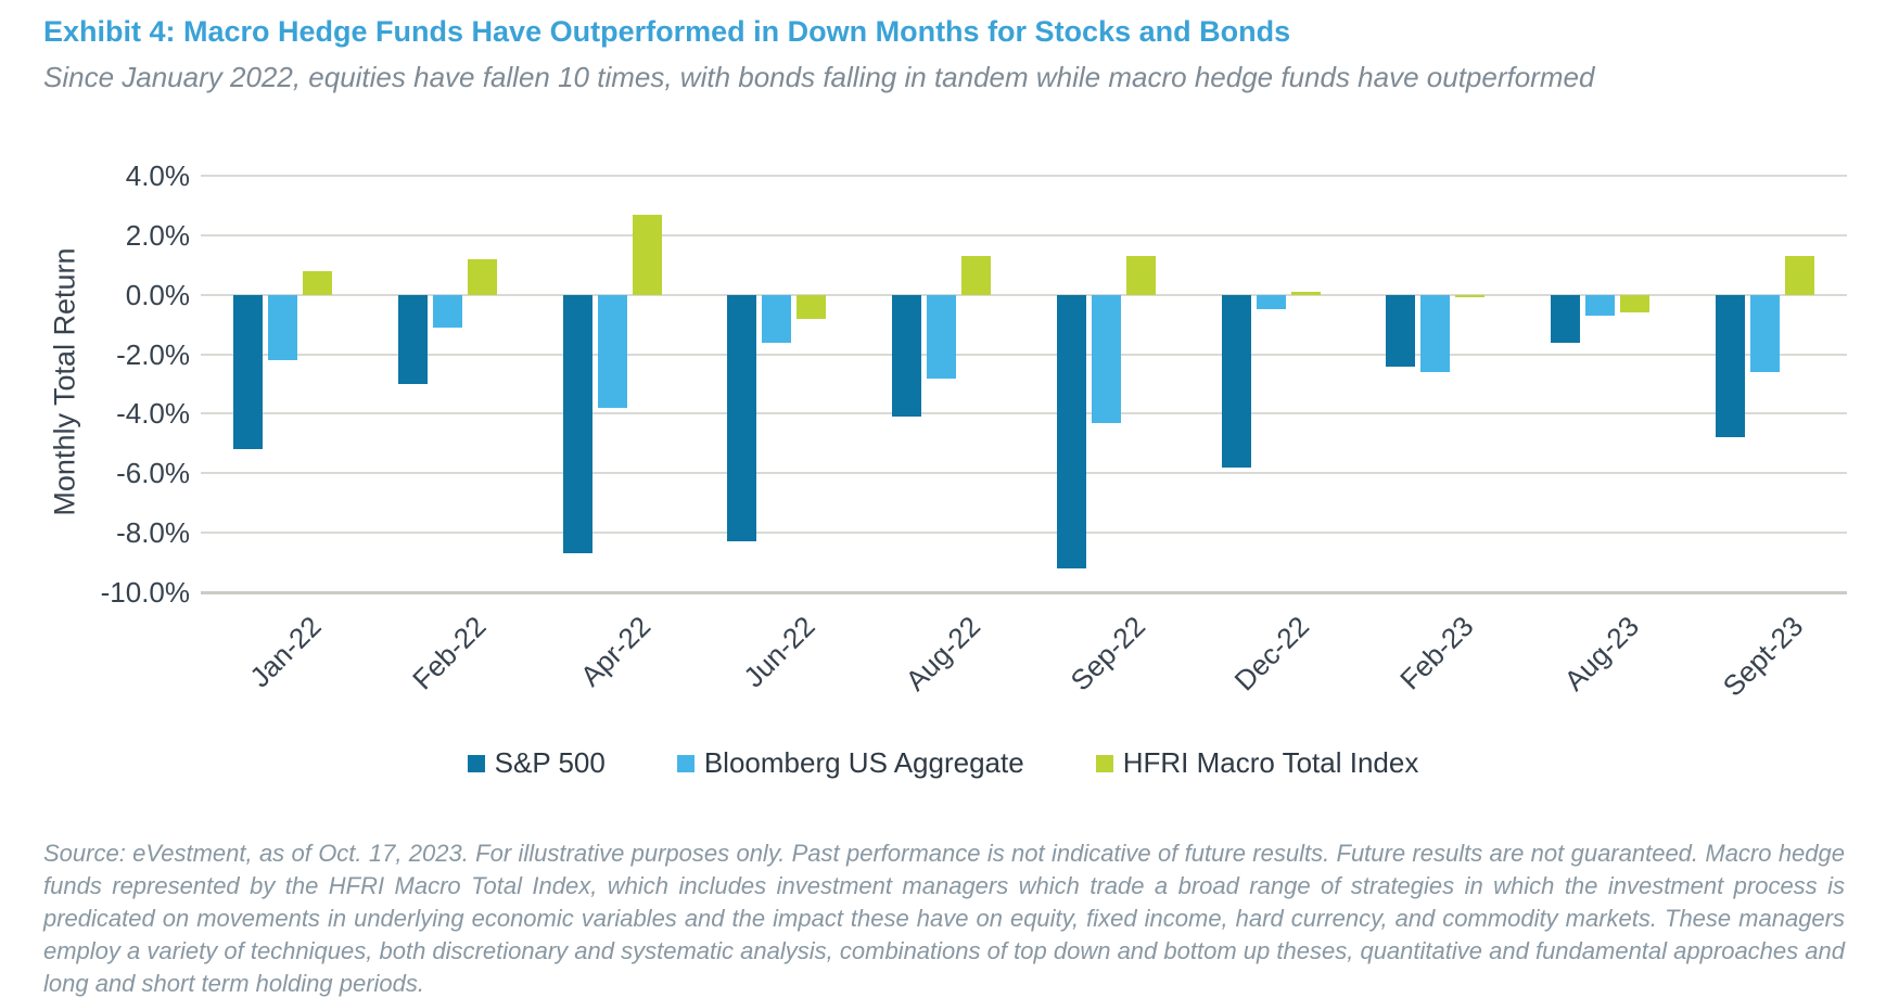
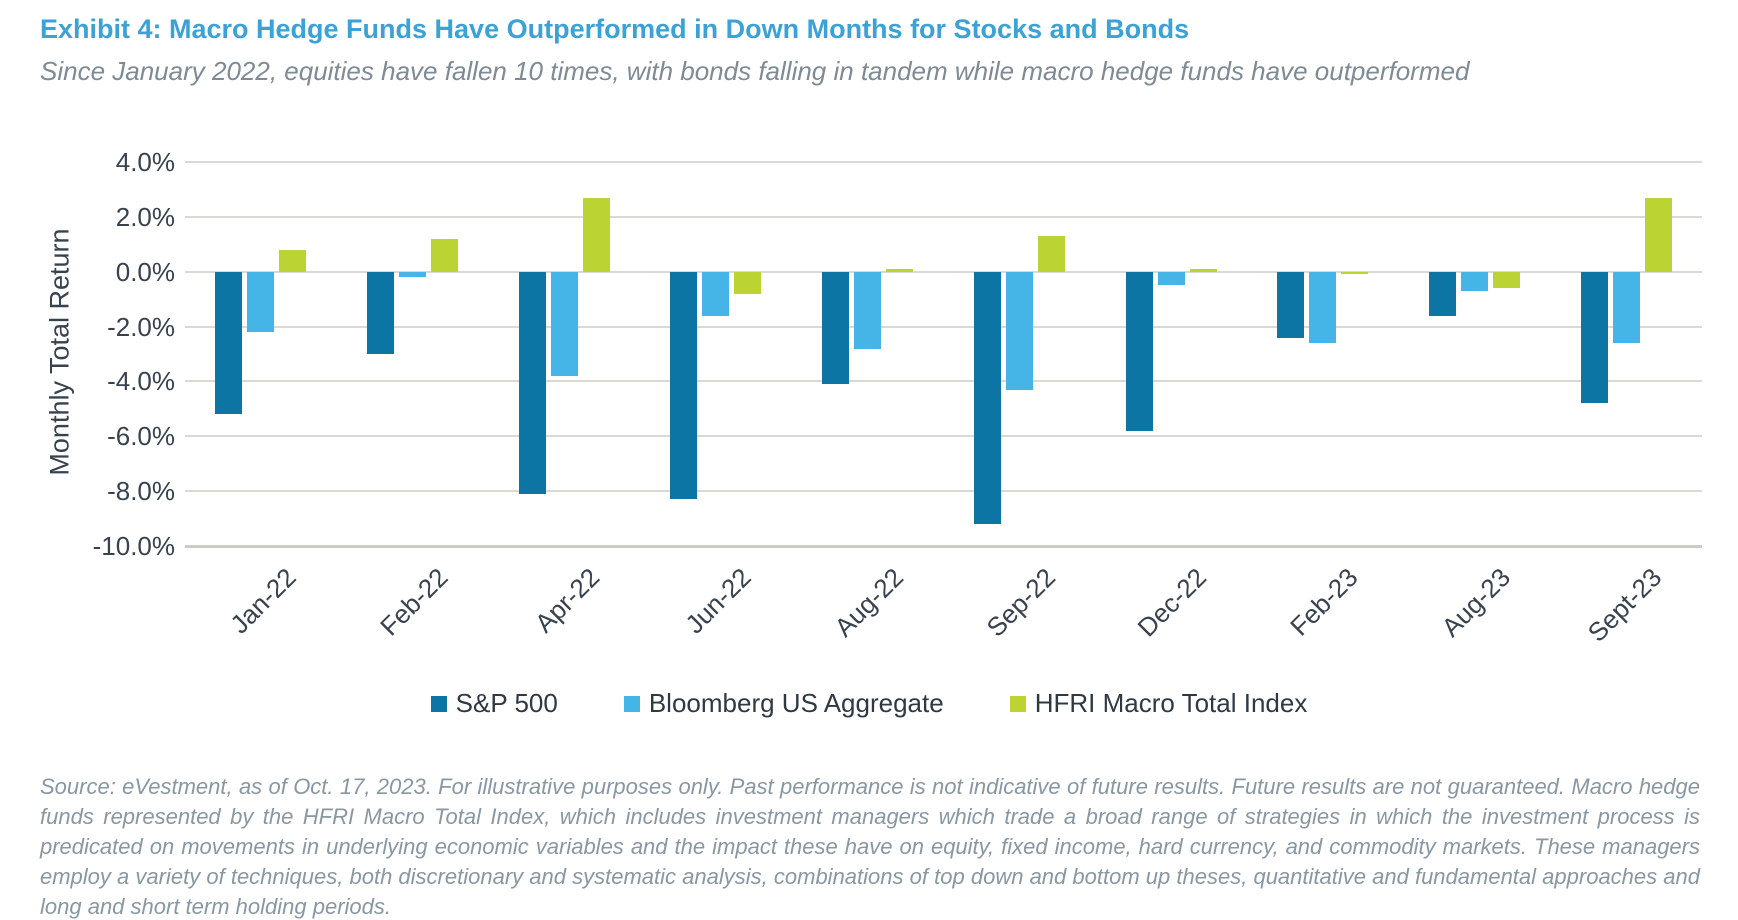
Bloomberg US Aggregate/Feb-22: -1.1% -> -0.2%
S&P 500/Apr-22: -8.7% -> -8.1%
HFRI Macro Total Index/Aug-22: 1.3% -> 0.1%
HFRI Macro Total Index/Sept-23: 1.3% -> 2.7%
